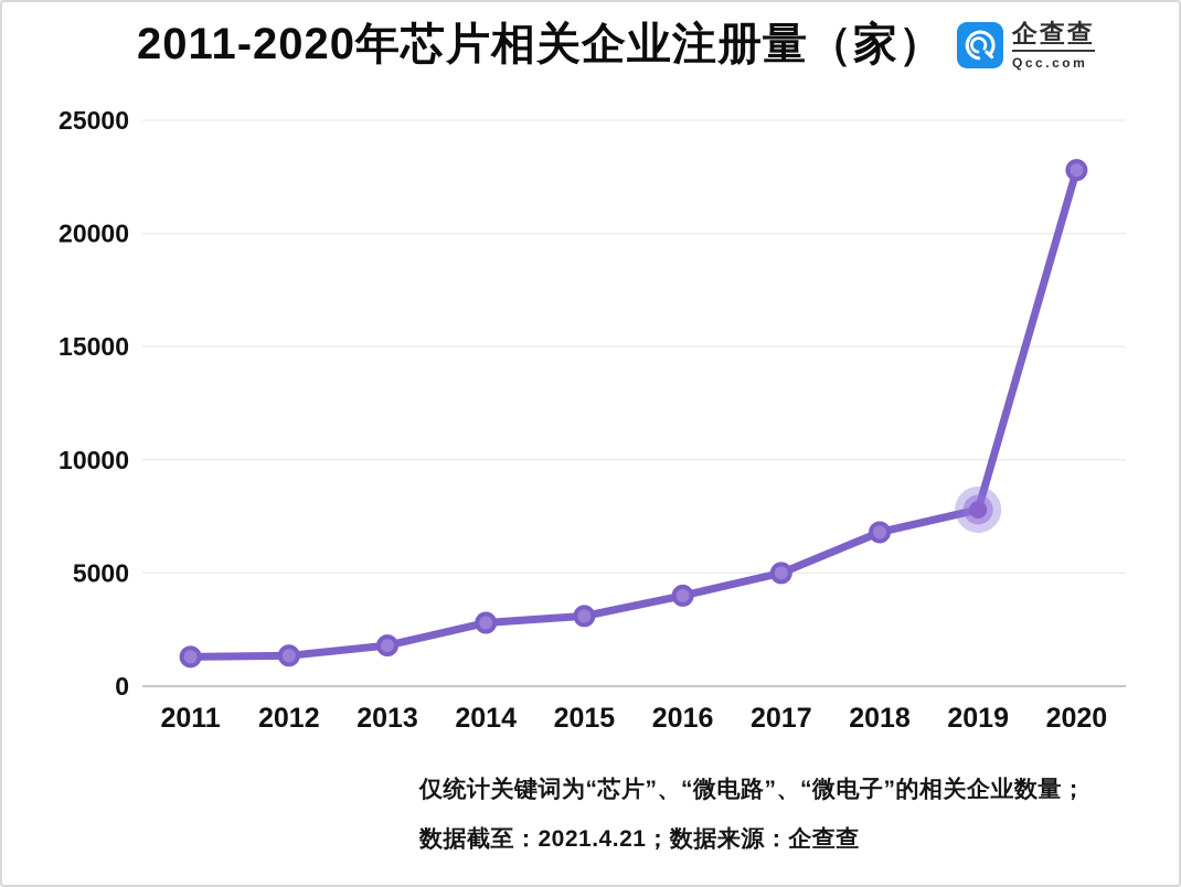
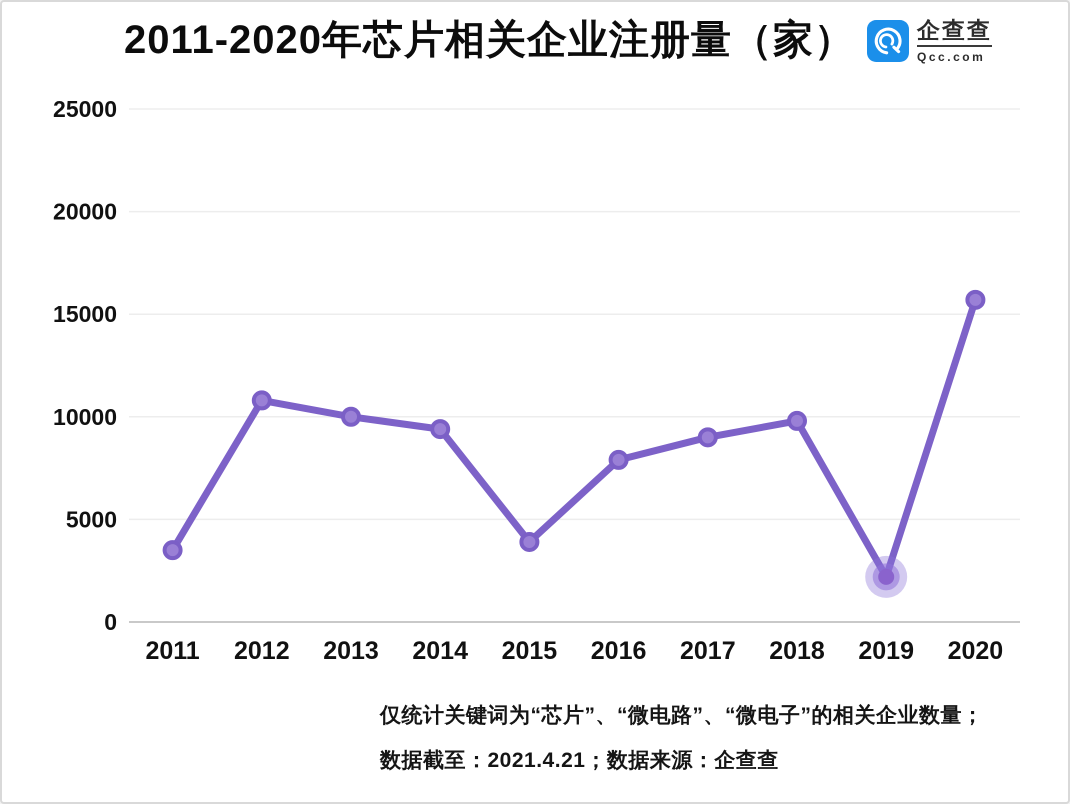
2011: 1300 -> 3500
2012: 1400 -> 10800
2013: 1800 -> 10000
2014: 2800 -> 9400
2015: 3100 -> 3900
2016: 4000 -> 7900
2017: 5000 -> 9000
2018: 6800 -> 9800
2019: 7800 -> 2200
2020: 22800 -> 15700
